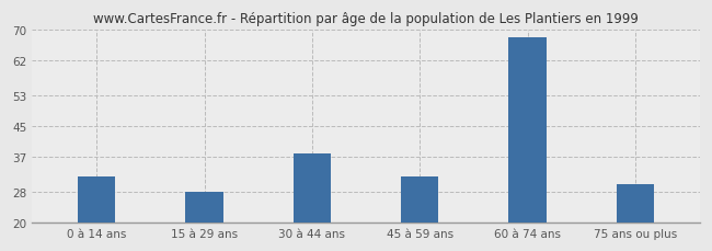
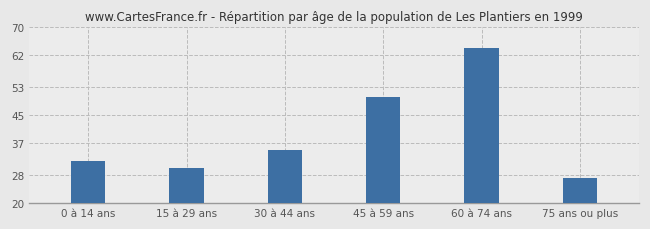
15 à 29 ans: 28 -> 30
30 à 44 ans: 38 -> 35
45 à 59 ans: 32 -> 50
60 à 74 ans: 68 -> 64
75 ans ou plus: 30 -> 27
